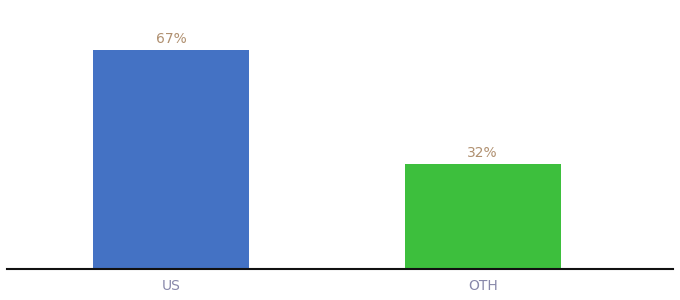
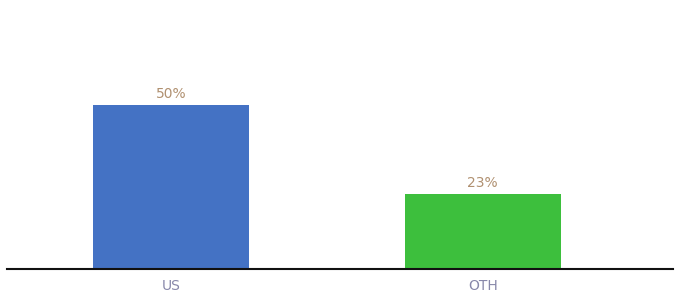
US: 67% -> 50%
OTH: 32% -> 23%
